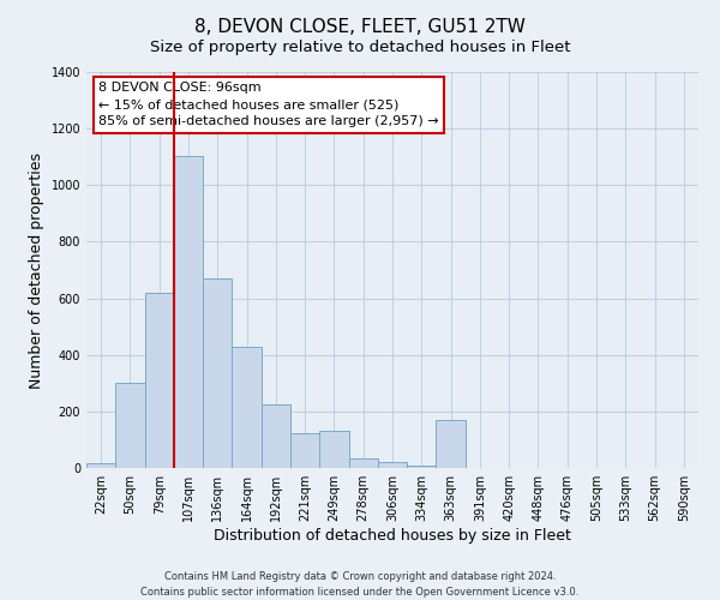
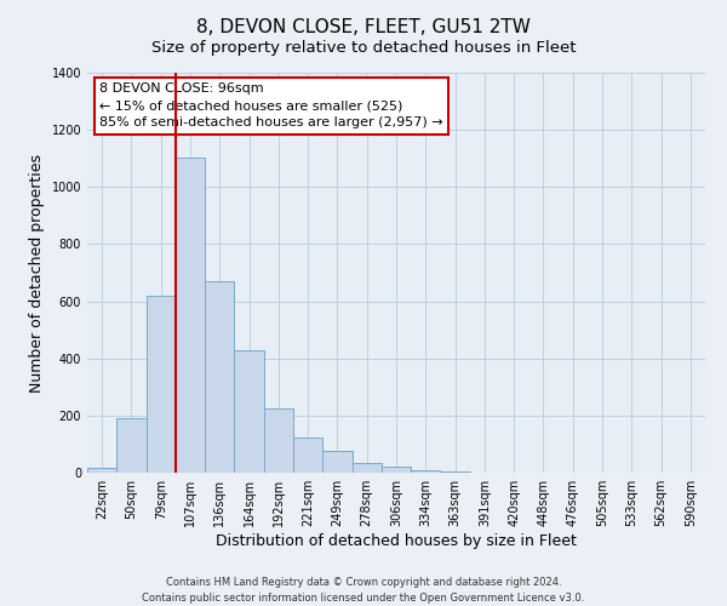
50sqm: 300 -> 190
249sqm: 130 -> 78
363sqm: 170 -> 3
